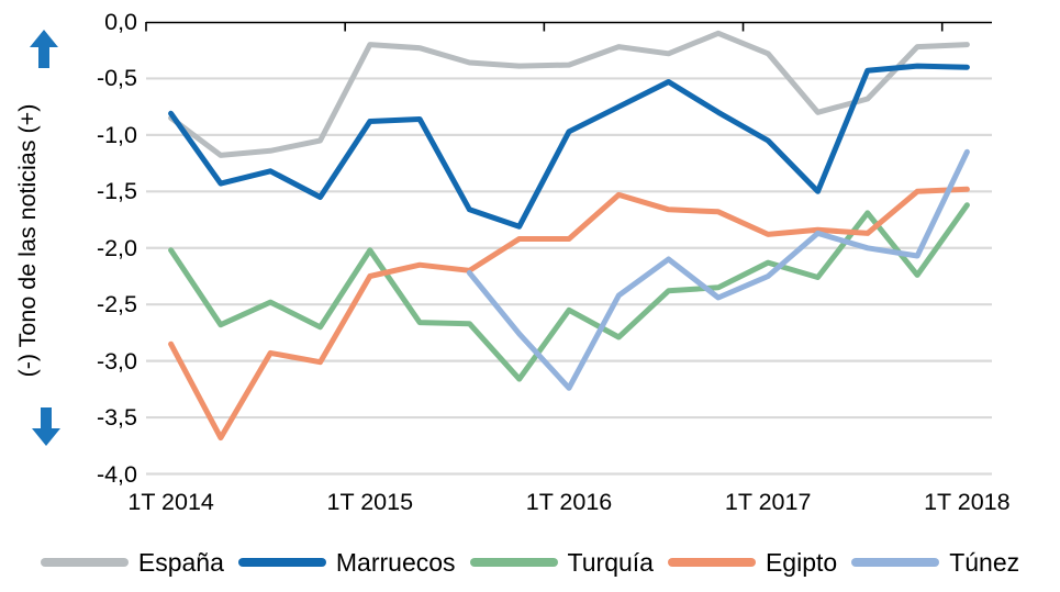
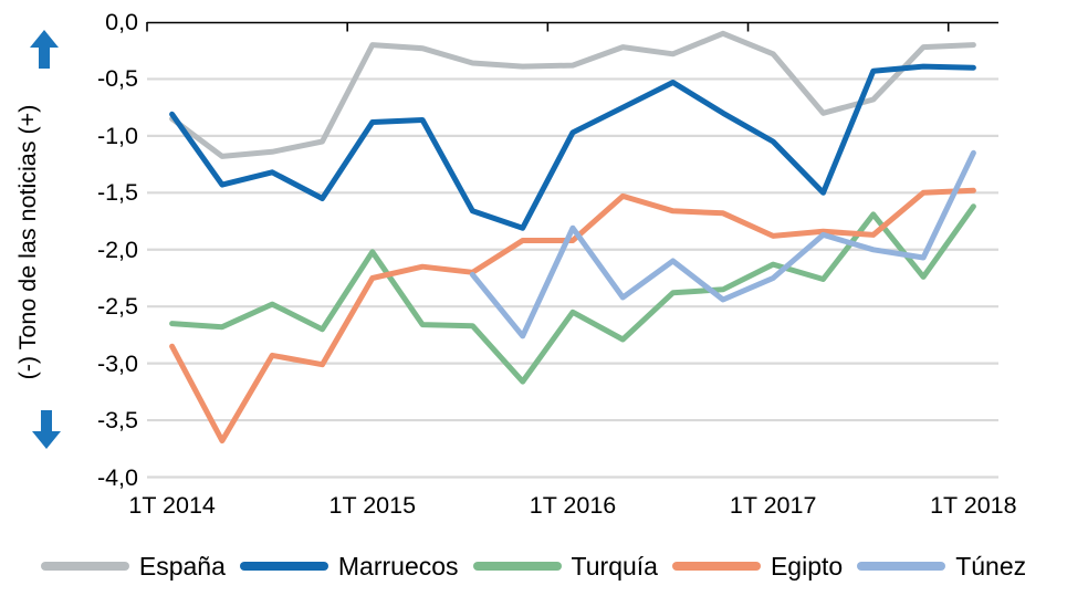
Turquía/1T 2014: -2,02 -> -2,65
Túnez/1T 2016: -3,24 -> -1,81
